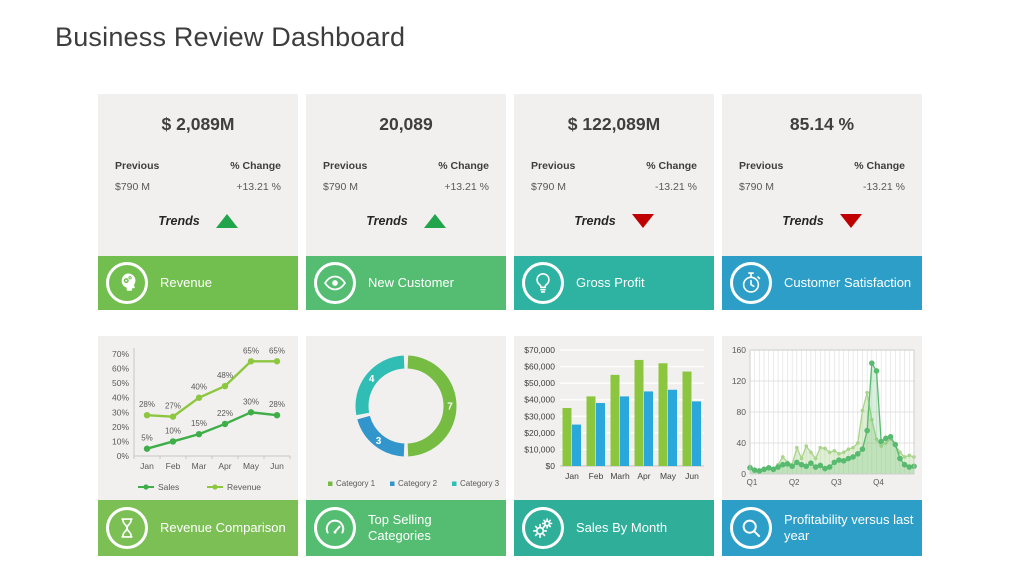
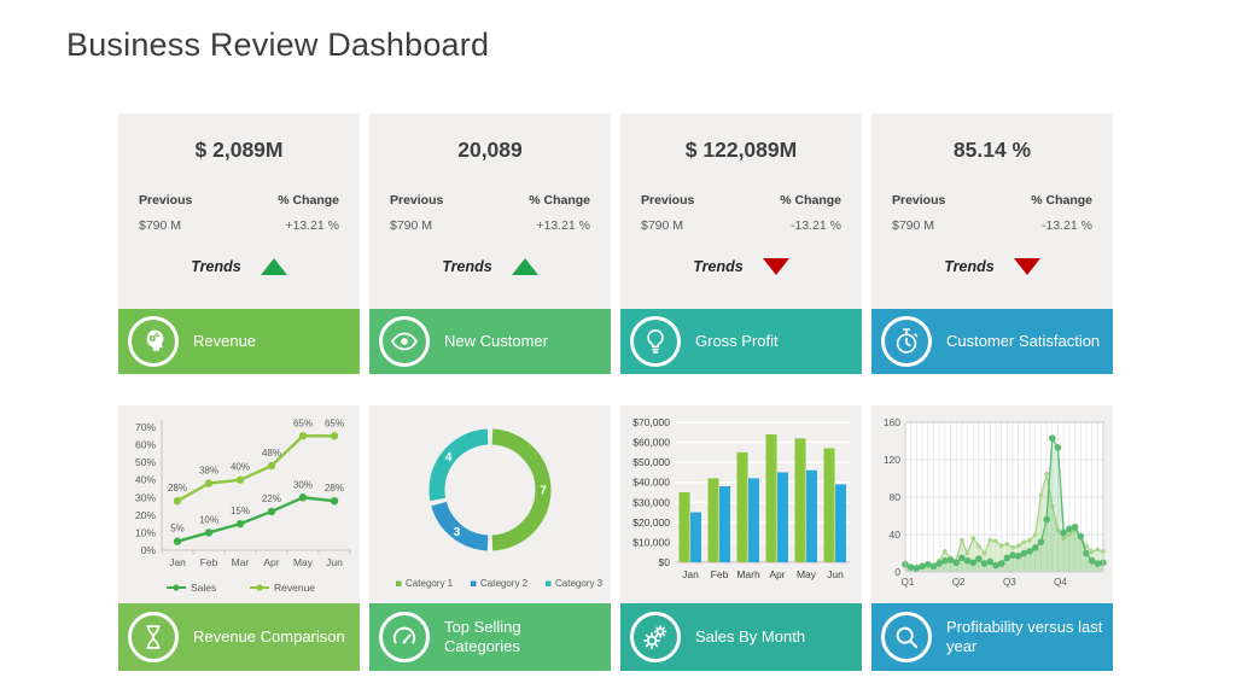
Revenue Comparison/Revenue/Feb: 27% -> 38%
